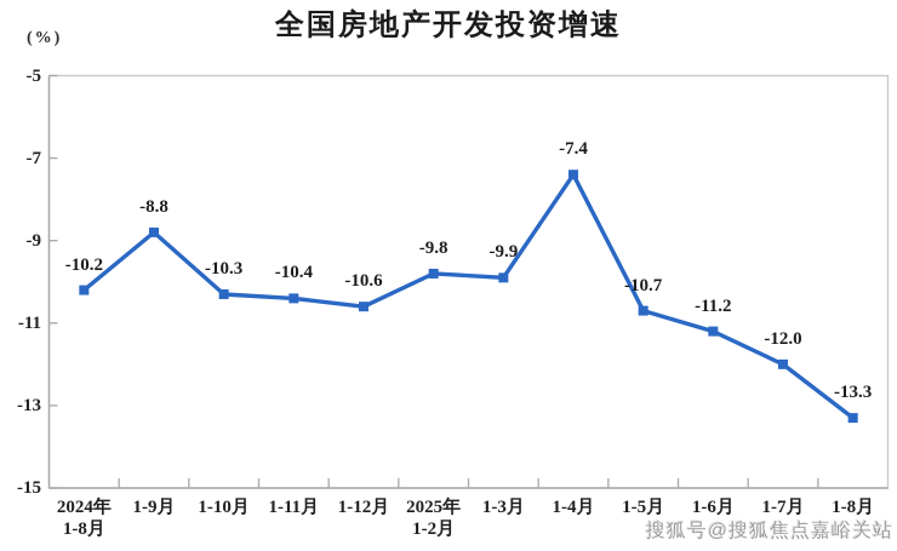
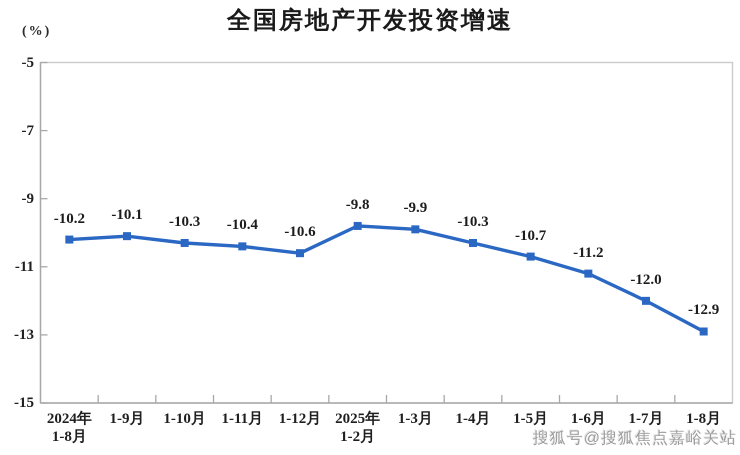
1-9月: -8.8 -> -10.1
1-4月: -7.4 -> -10.3
1-8月: -13.3 -> -12.9
